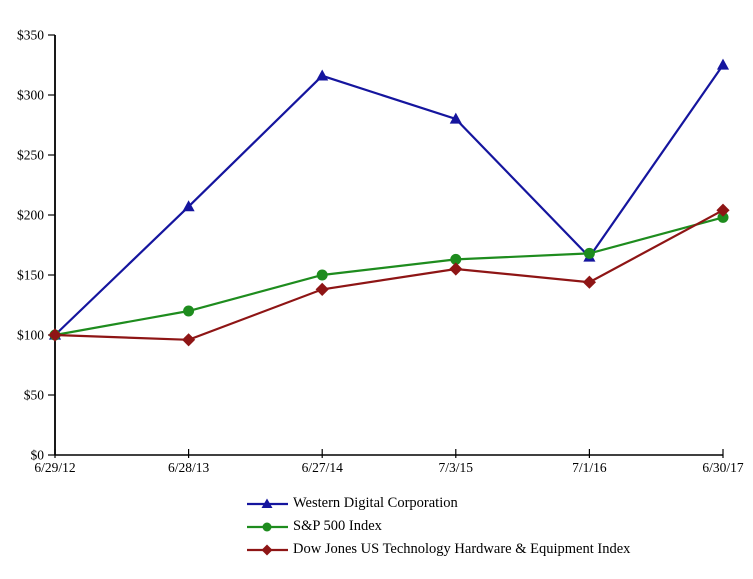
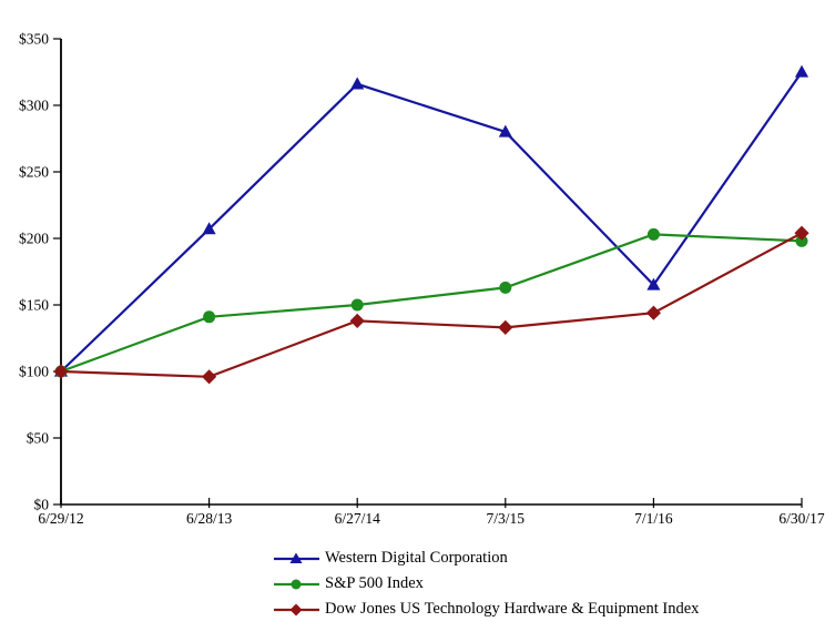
S&P 500 Index/6/28/13: $120 -> $141
Dow Jones US Technology Hardware & Equipment Index/7/3/15: $155 -> $133
S&P 500 Index/7/1/16: $168 -> $203
